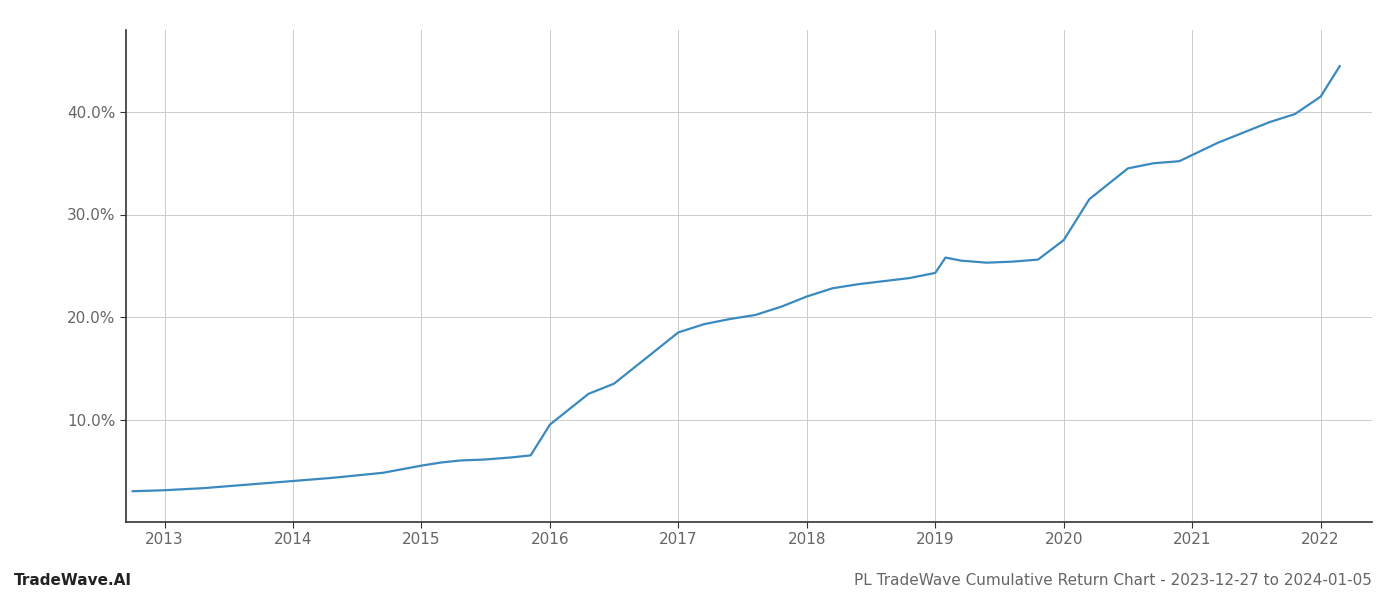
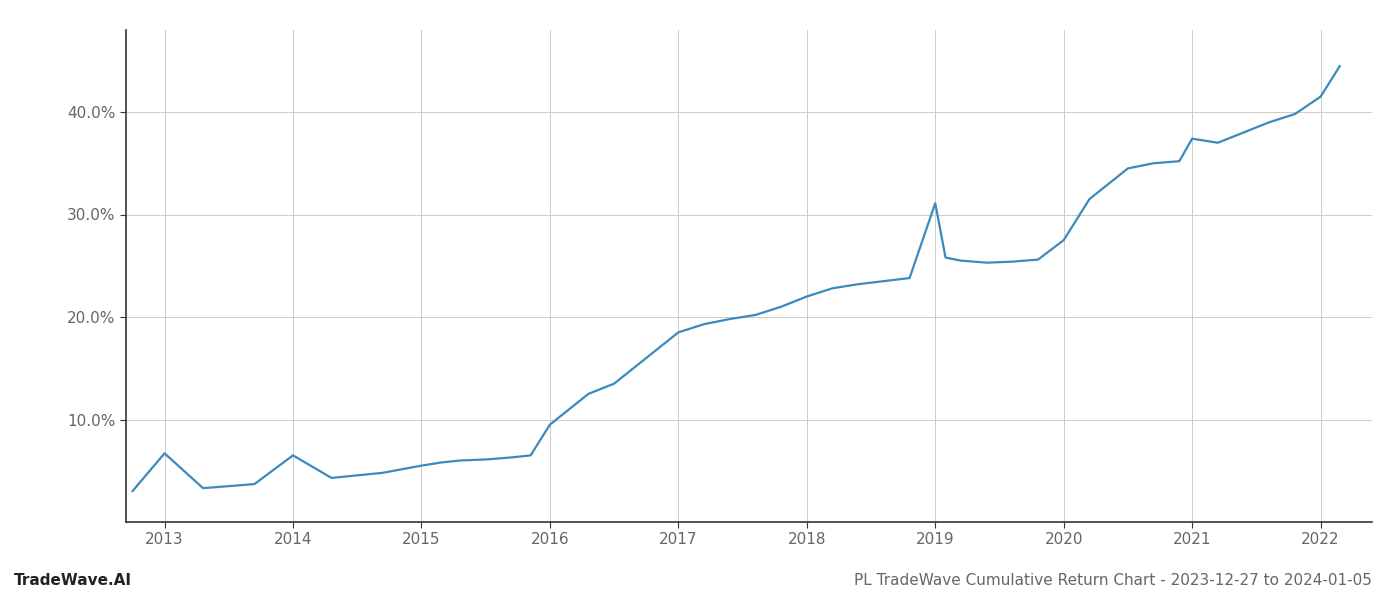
2013: 3.1% -> 6.7%
2014: 4.0% -> 6.5%
2019: 24.3% -> 31.1%
2021: 35.8% -> 37.4%
